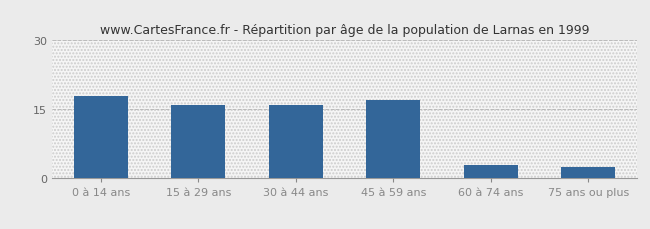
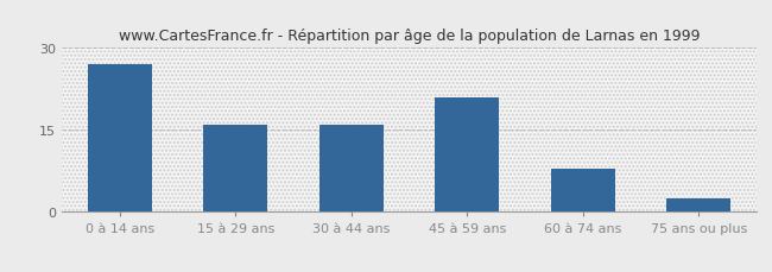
0 à 14 ans: 18.0 -> 27.0
45 à 59 ans: 17.0 -> 21.0
60 à 74 ans: 3.0 -> 8.0
